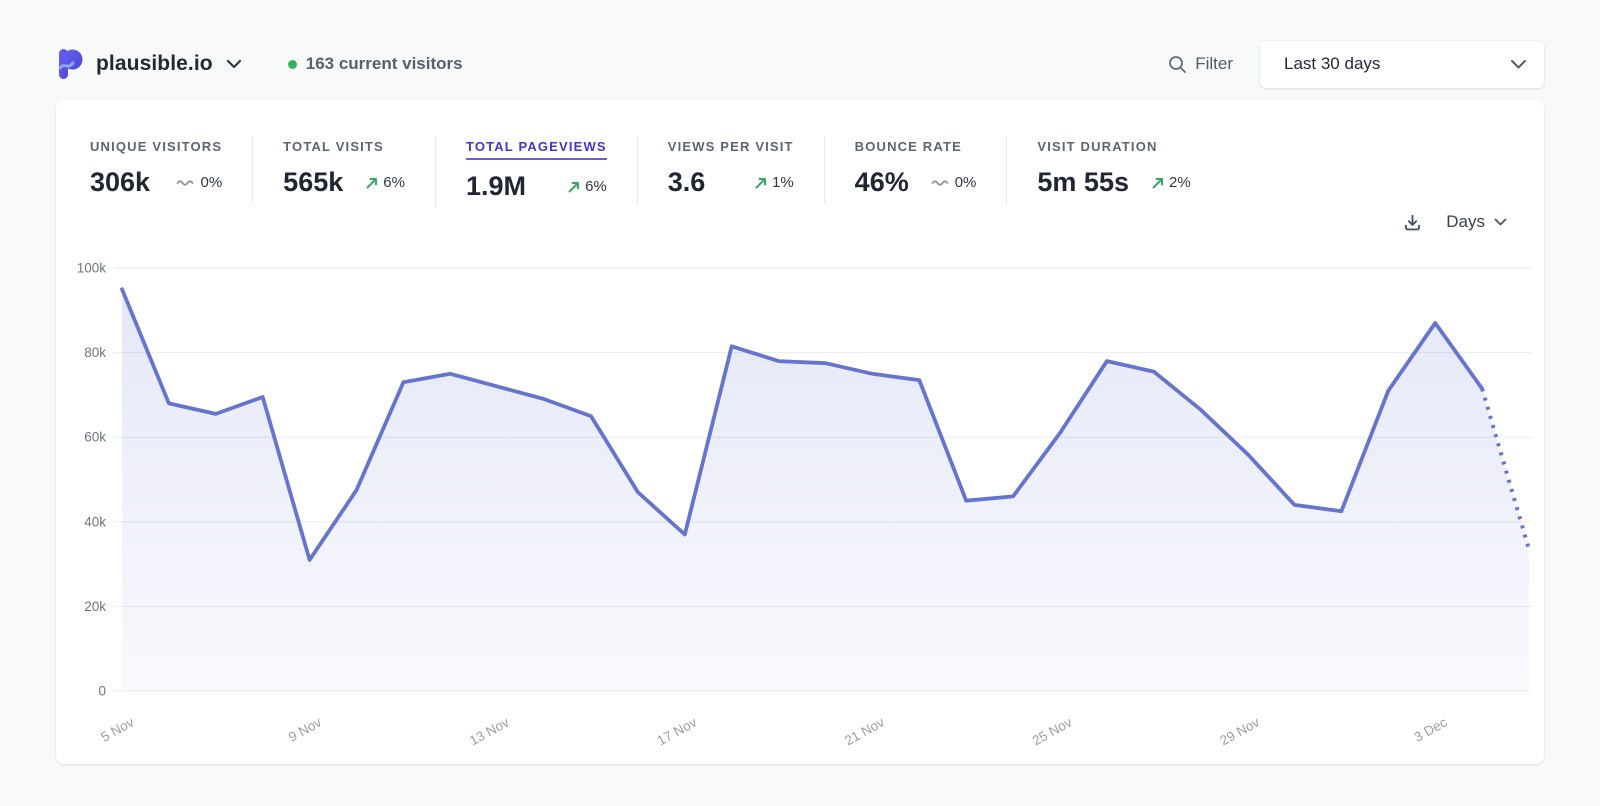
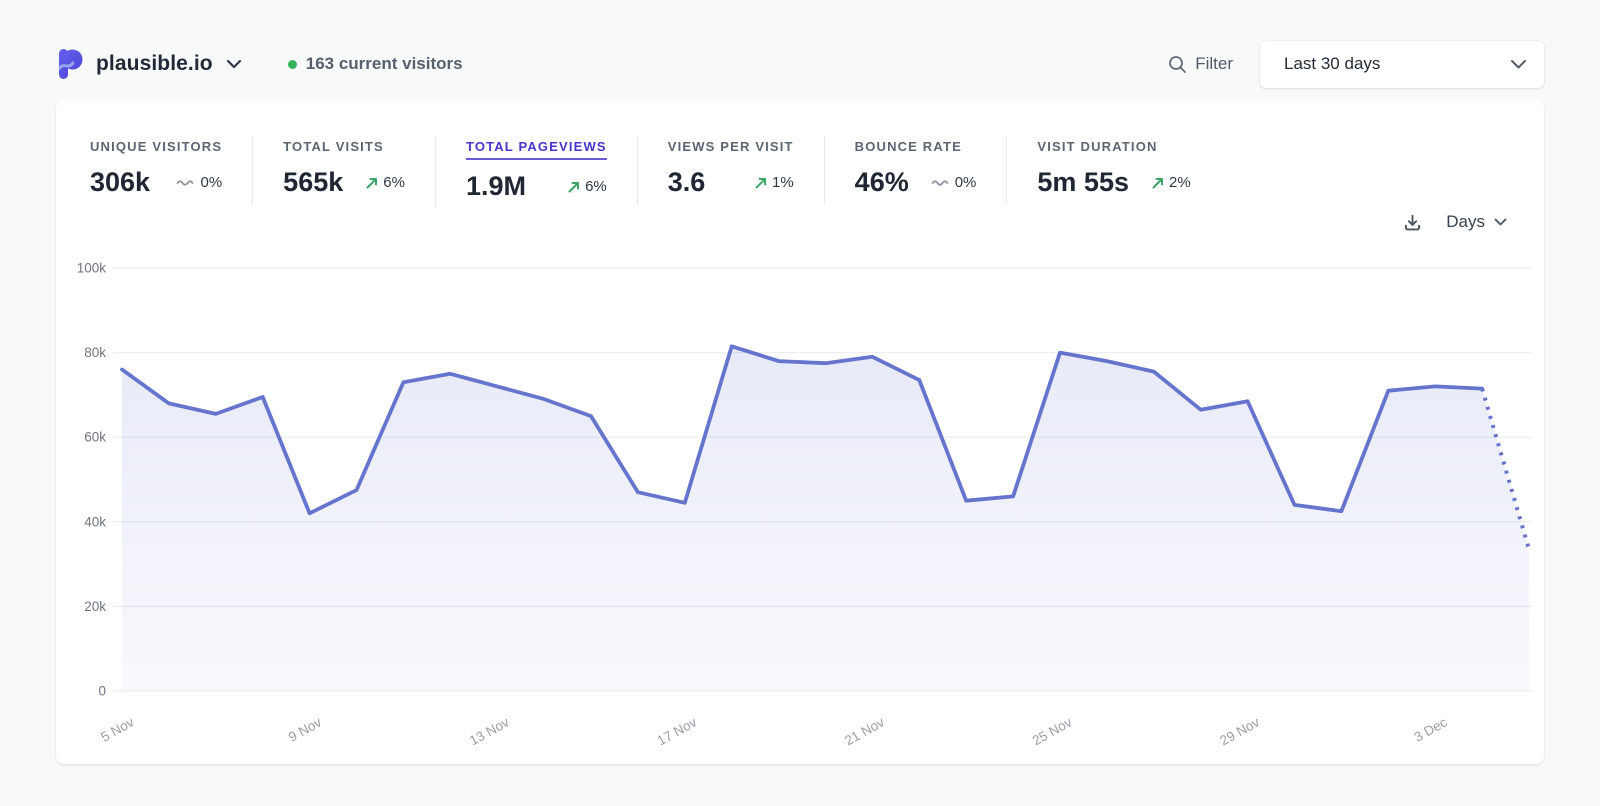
5 Nov: 95k -> 76k
9 Nov: 31k -> 42k
17 Nov: 37k -> 44k
21 Nov: 75k -> 79k
25 Nov: 61k -> 80k
29 Nov: 56k -> 68k
3 Dec: 87k -> 72k
